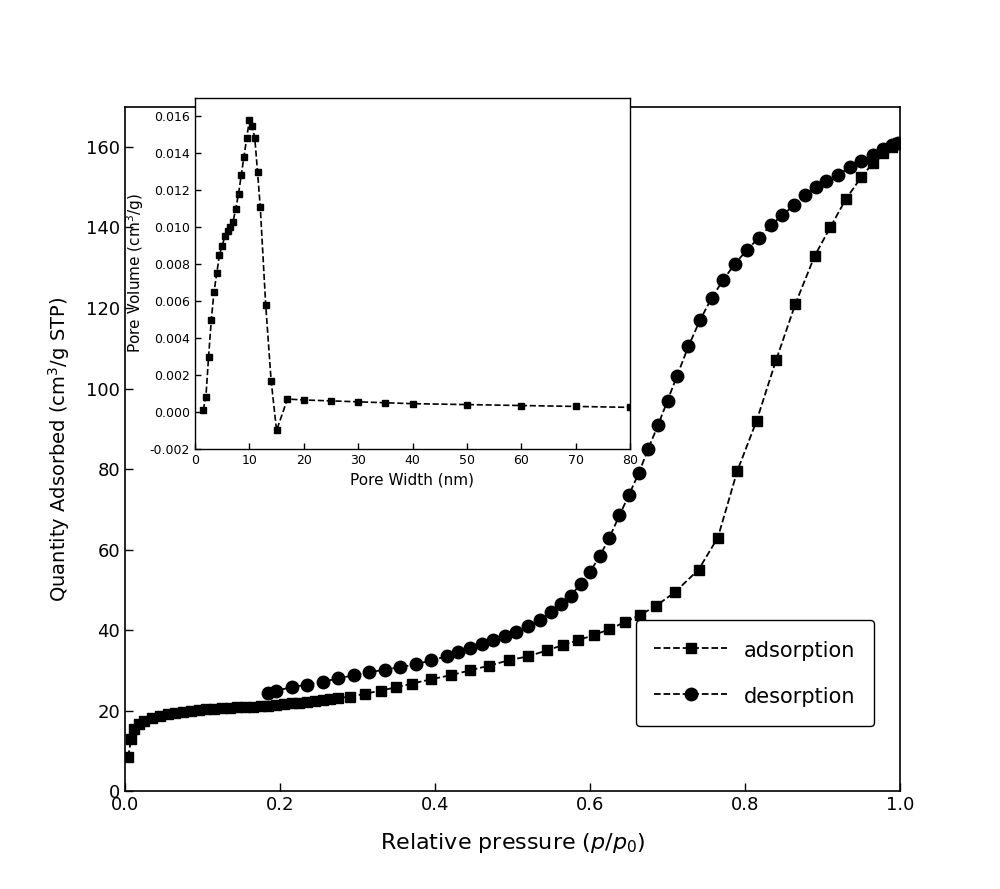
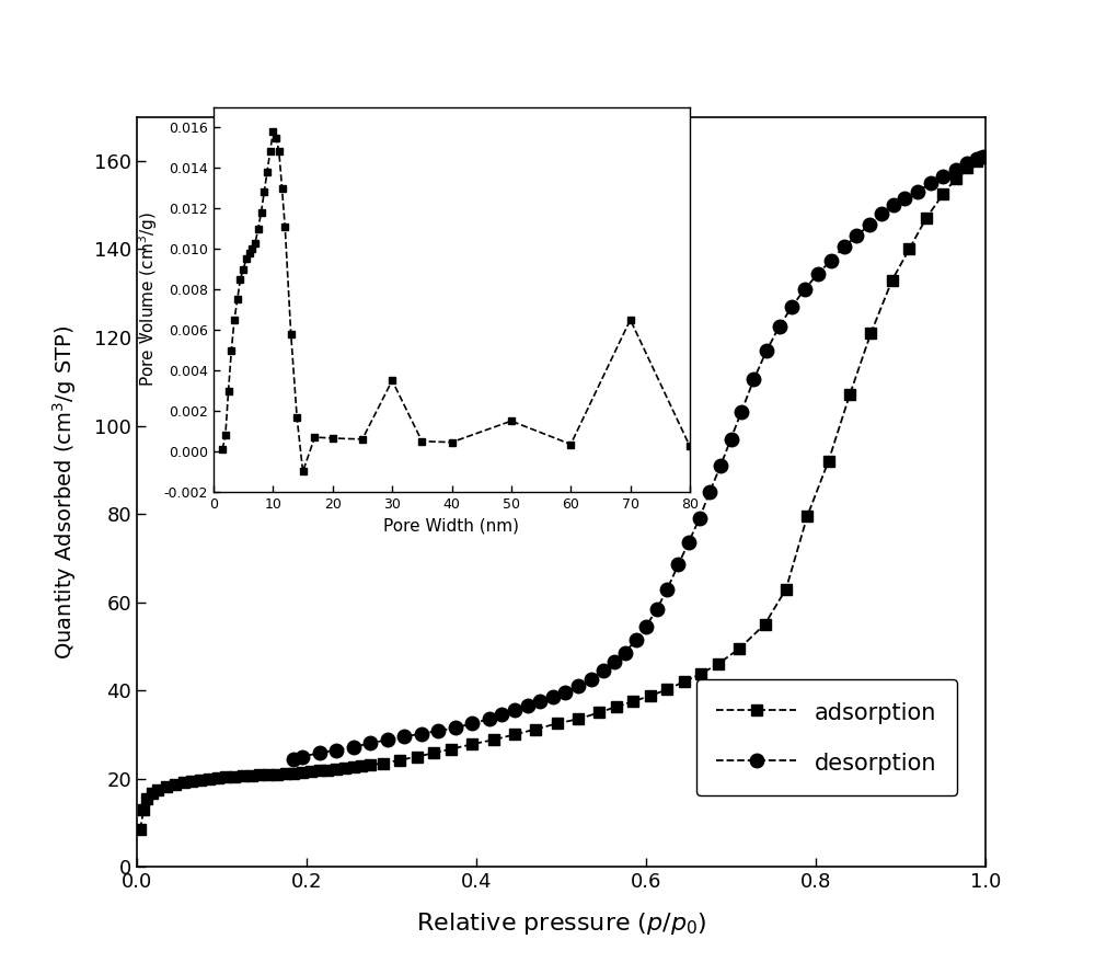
30: 0.0006 -> 0.0035
50: 0.0004 -> 0.0015
70: 0.0003 -> 0.0065
